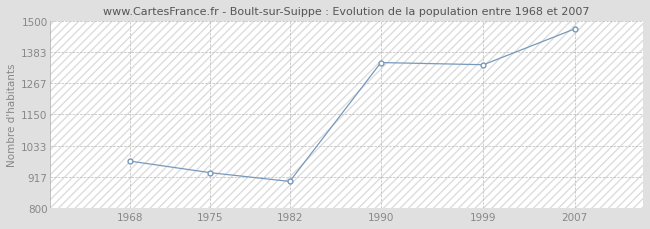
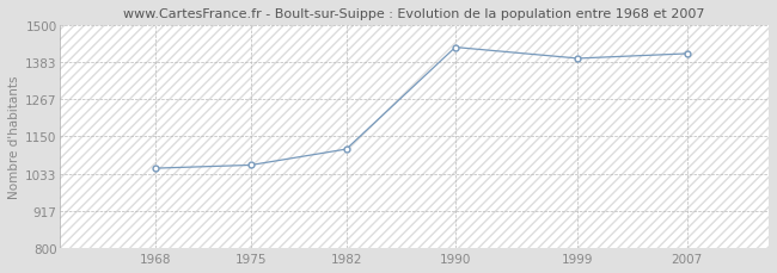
1968: 975 -> 1050
1975: 932 -> 1060
1982: 899 -> 1110
1990: 1344 -> 1430
1999: 1336 -> 1395
2007: 1470 -> 1410
